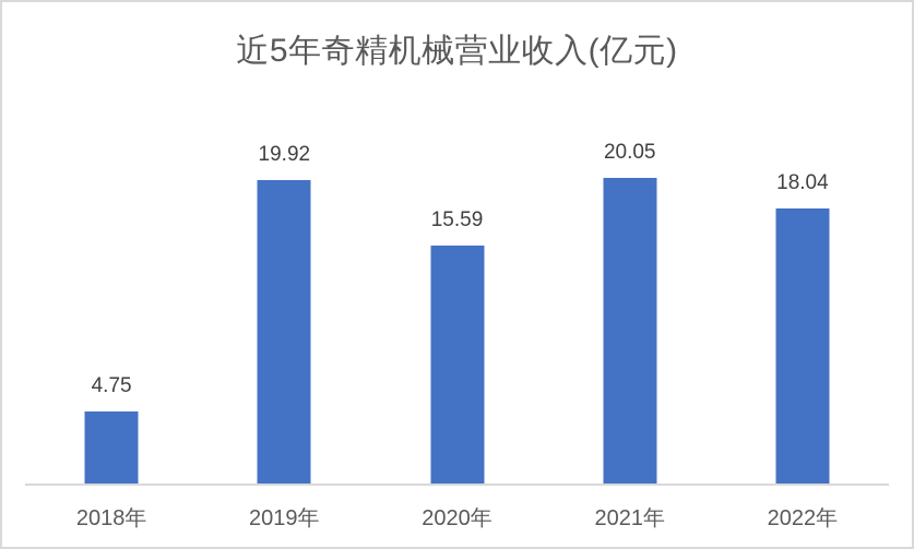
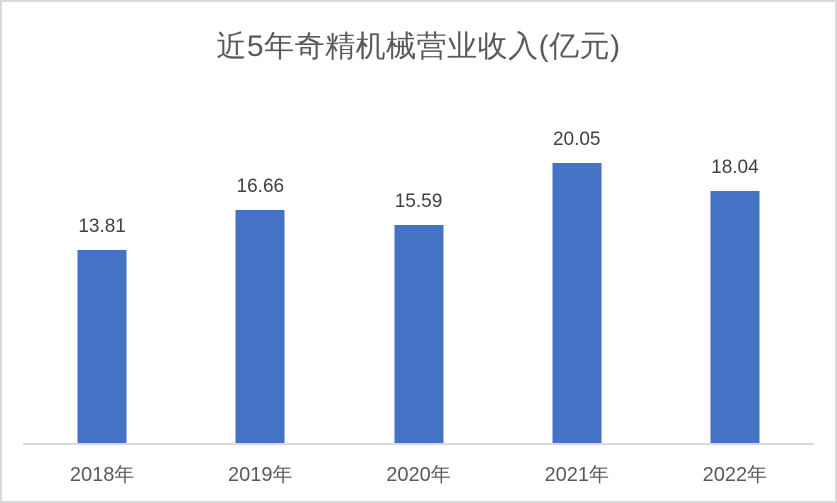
2018年: 4.75 -> 13.81
2019年: 19.92 -> 16.66
